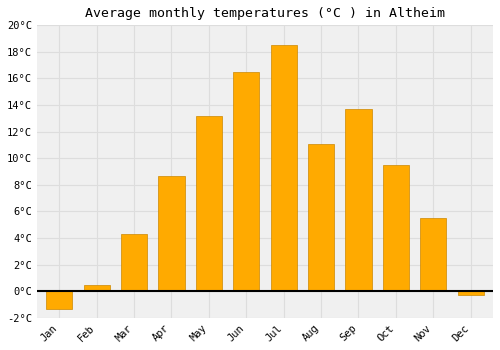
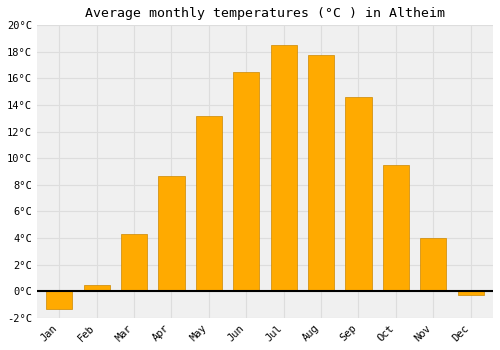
Aug: 11.1°C -> 17.8°C
Sep: 13.7°C -> 14.6°C
Nov: 5.5°C -> 4.0°C
